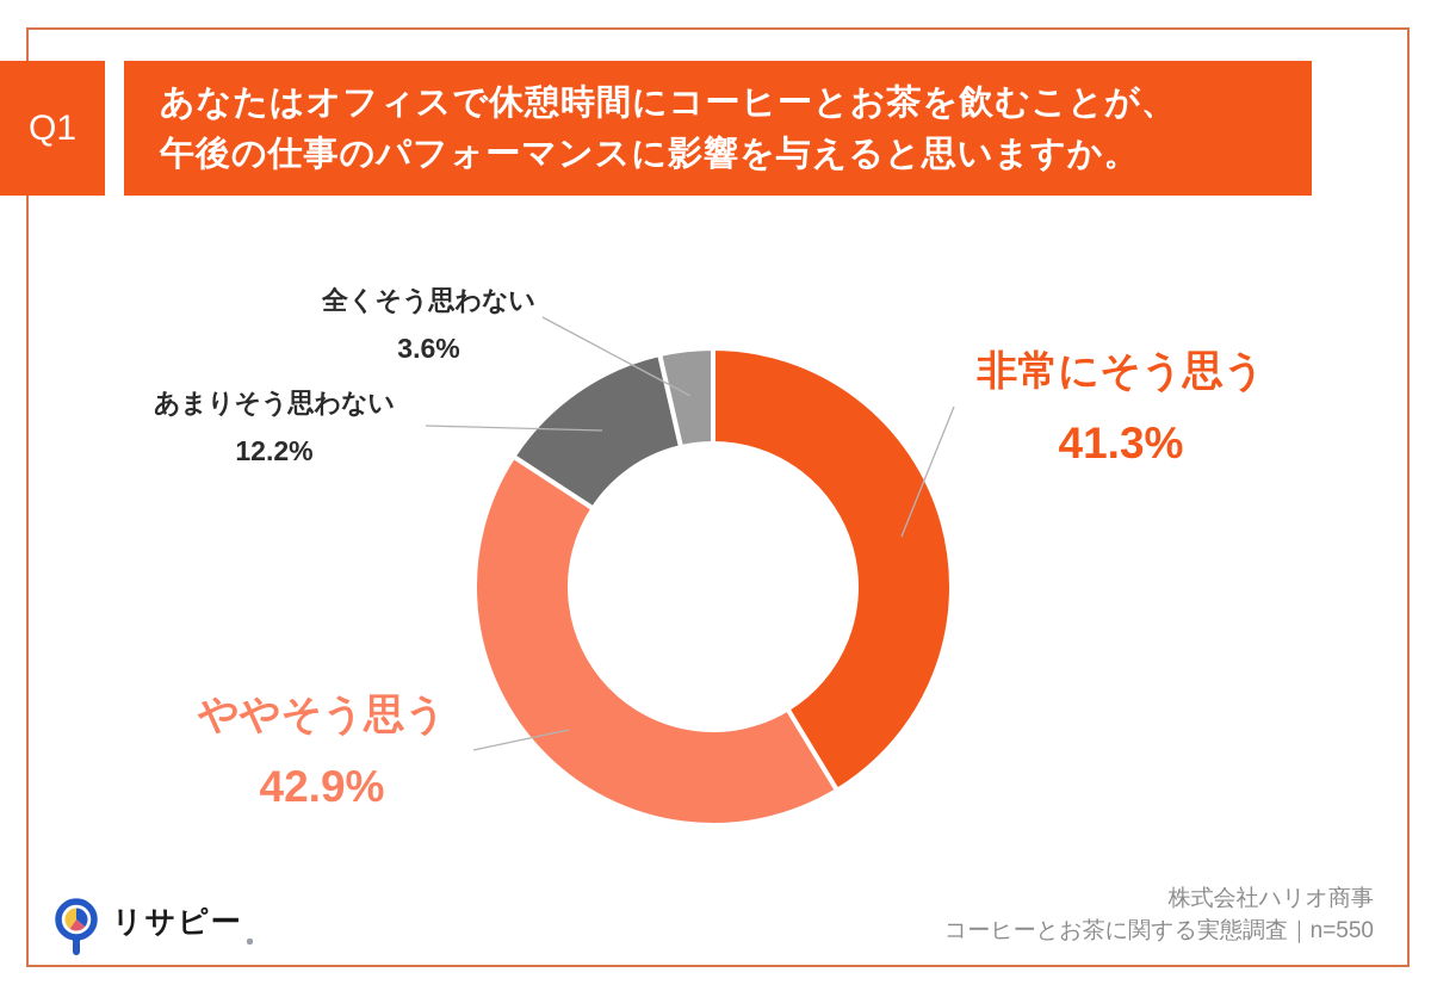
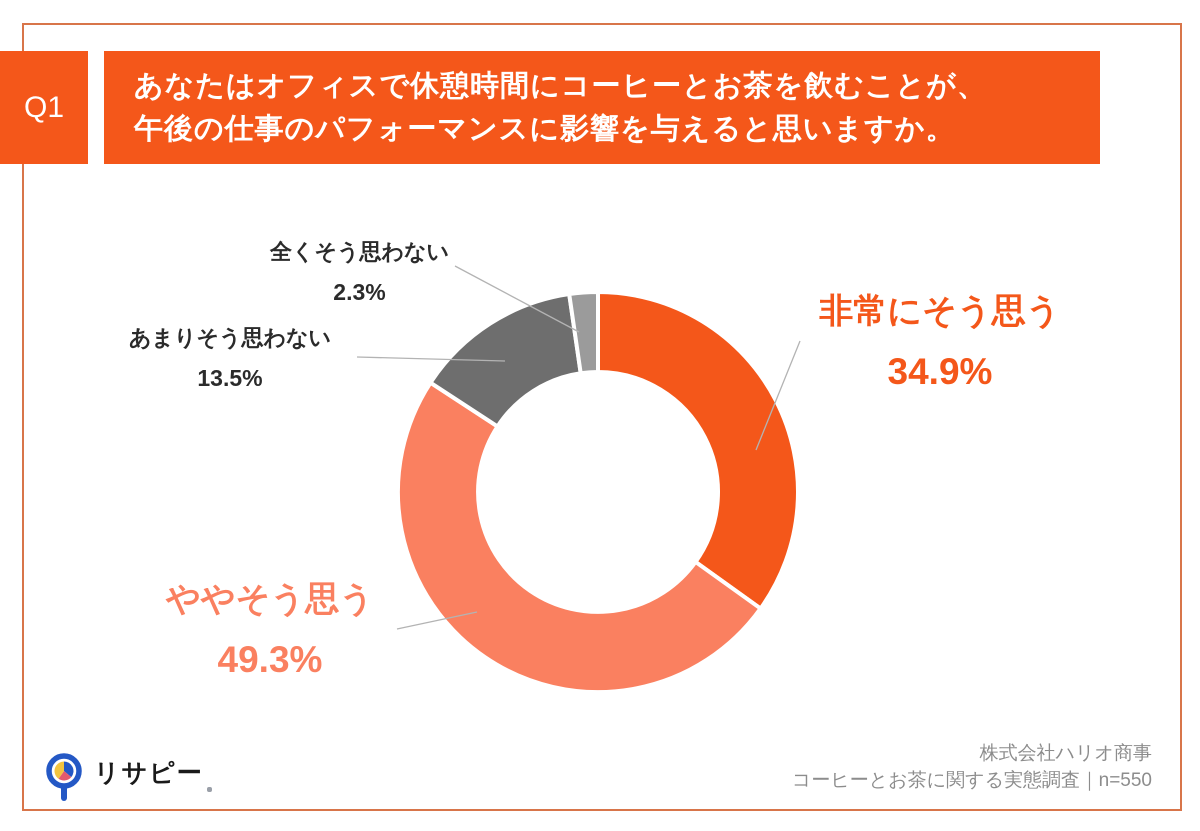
非常にそう思う: 41.3% -> 34.9%
ややそう思う: 42.9% -> 49.3%
あまりそう思わない: 12.2% -> 13.5%
全くそう思わない: 3.6% -> 2.3%
